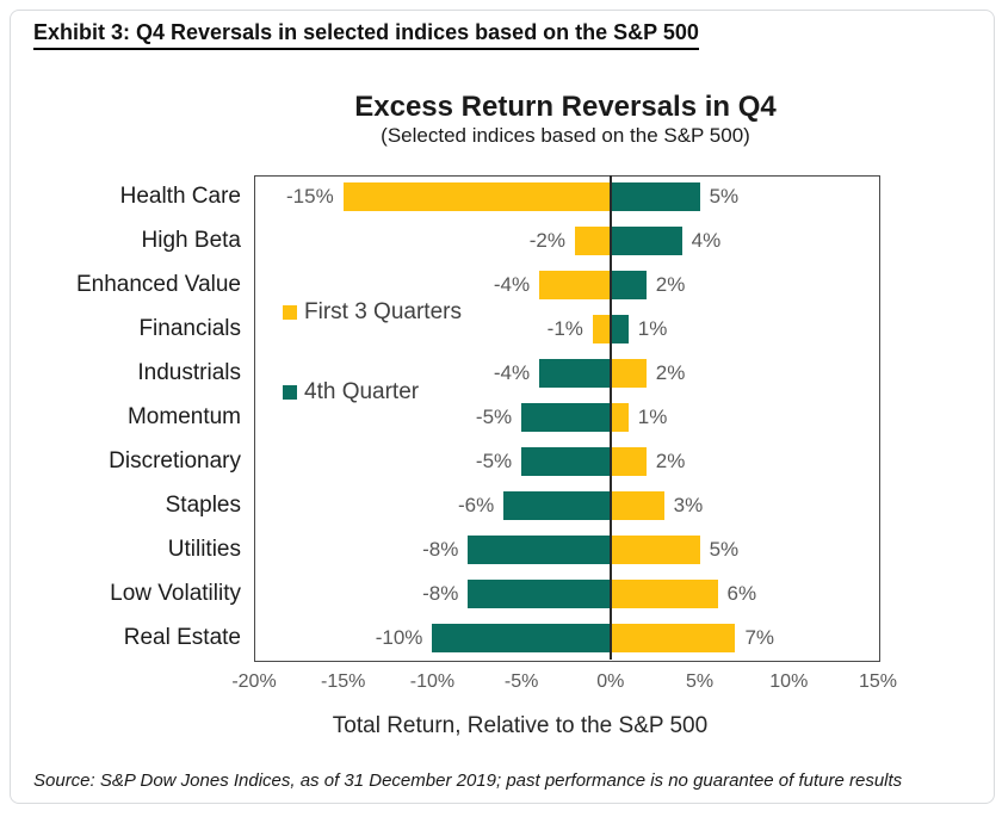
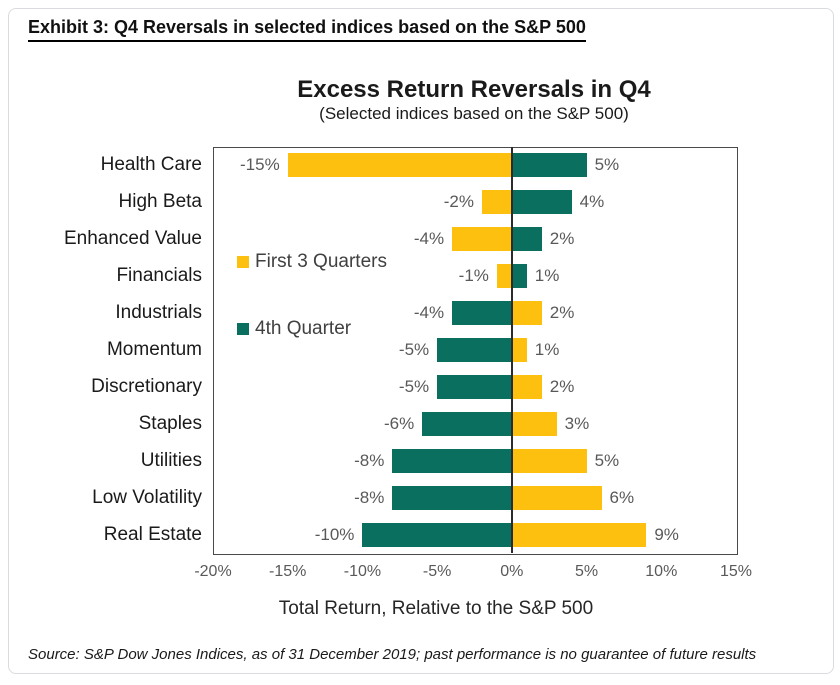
First 3 Quarters/Real Estate: 7% -> 9%
